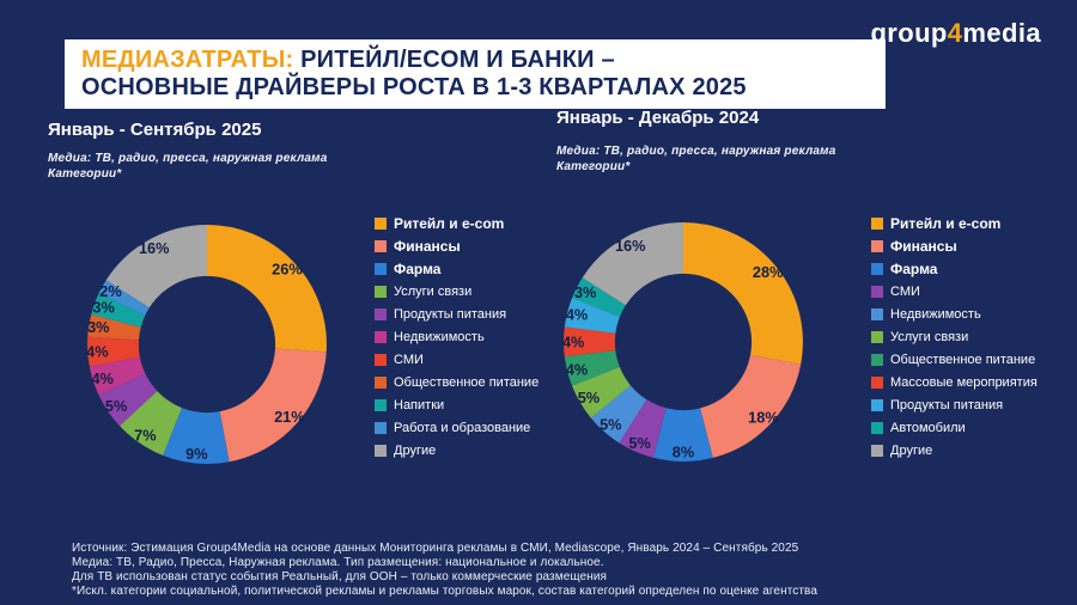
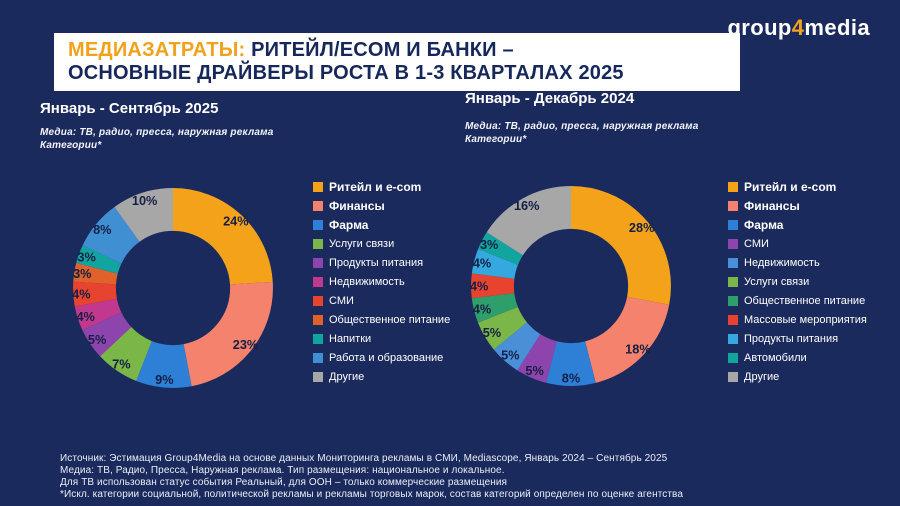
Январь - Сентябрь 2025/Ритейл и e-com: 26% -> 24%
Январь - Сентябрь 2025/Финансы: 21% -> 23%
Январь - Сентябрь 2025/Работа и образование: 2% -> 8%
Январь - Сентябрь 2025/Другие: 16% -> 10%
